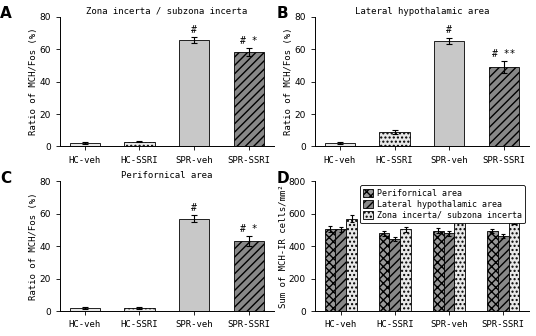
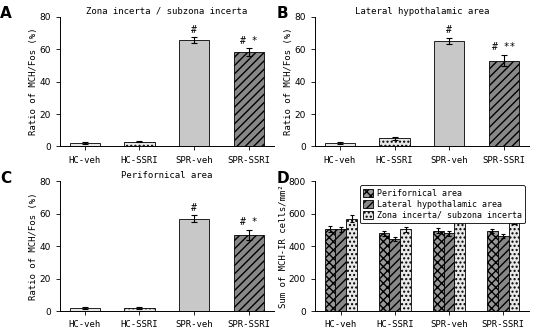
Lateral hypothalamic area/HC-SSRI: 9 -> 5
Lateral hypothalamic area/SPR-SSRI: 49 -> 53
Perifornical area/SPR-SSRI: 43 -> 47
